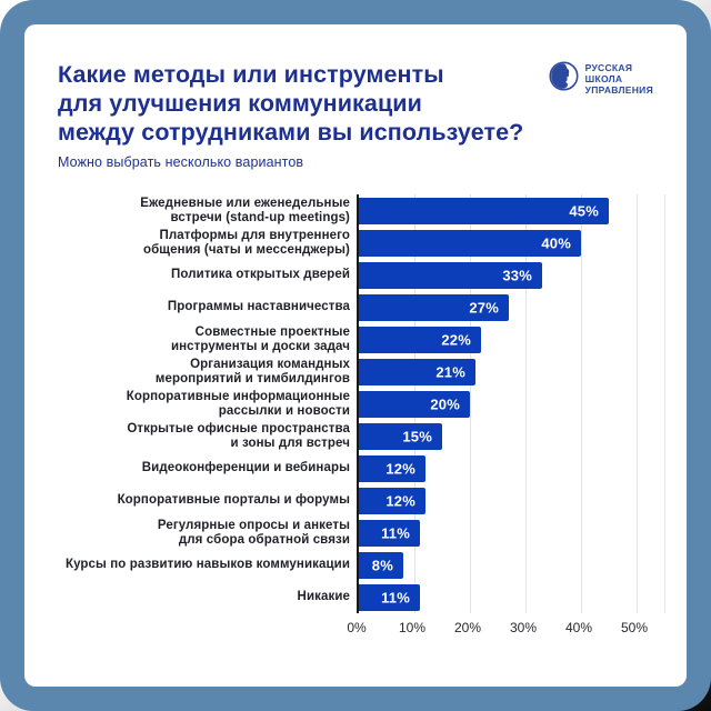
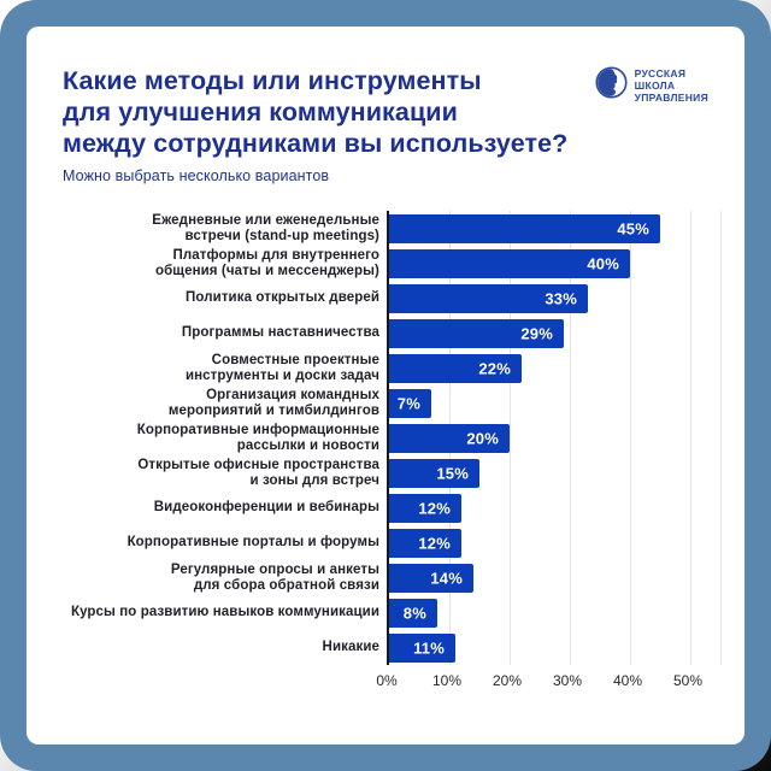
Программы наставничества: 27% -> 29%
Организация командных мероприятий и тимбилдингов: 21% -> 7%
Регулярные опросы и анкеты для сбора обратной связи: 11% -> 14%
